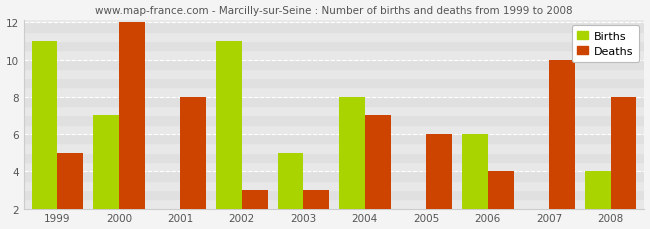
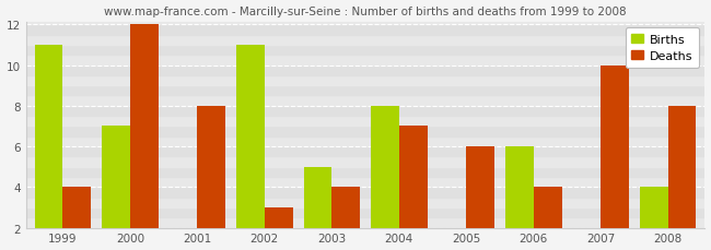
Deaths/1999: 5 -> 4
Deaths/2003: 3 -> 4
